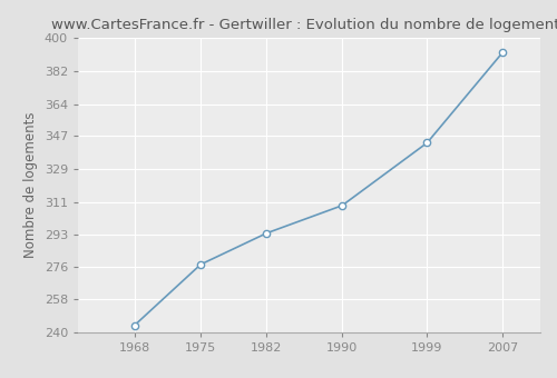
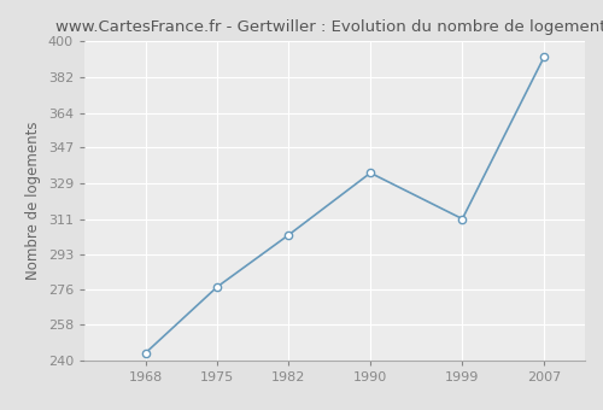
1982: 294 -> 303
1990: 309 -> 334
1999: 343 -> 311
